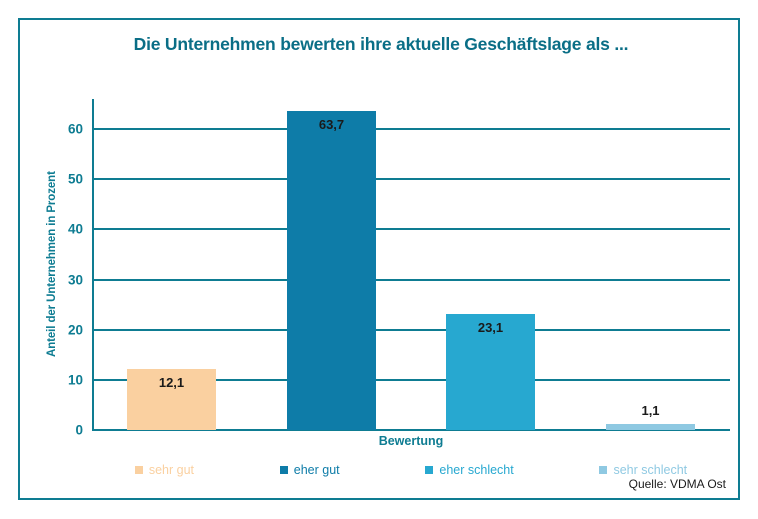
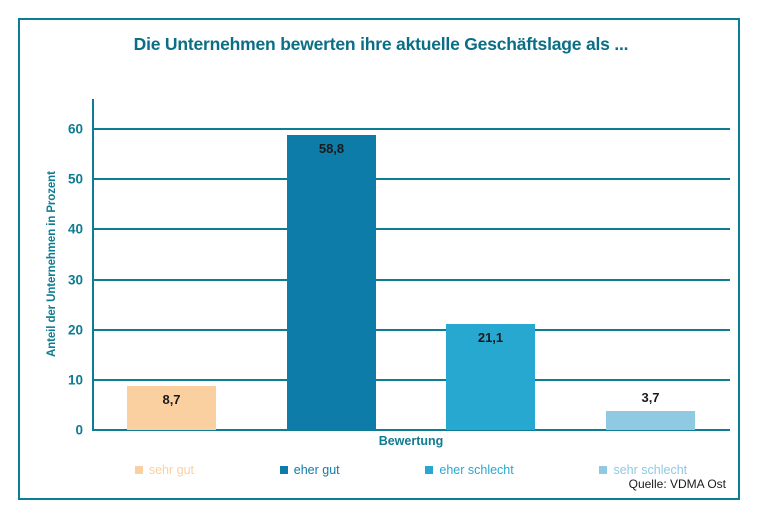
sehr gut: 12,1 -> 8,7
eher gut: 63,7 -> 58,8
eher schlecht: 23,1 -> 21,1
sehr schlecht: 1,1 -> 3,7
